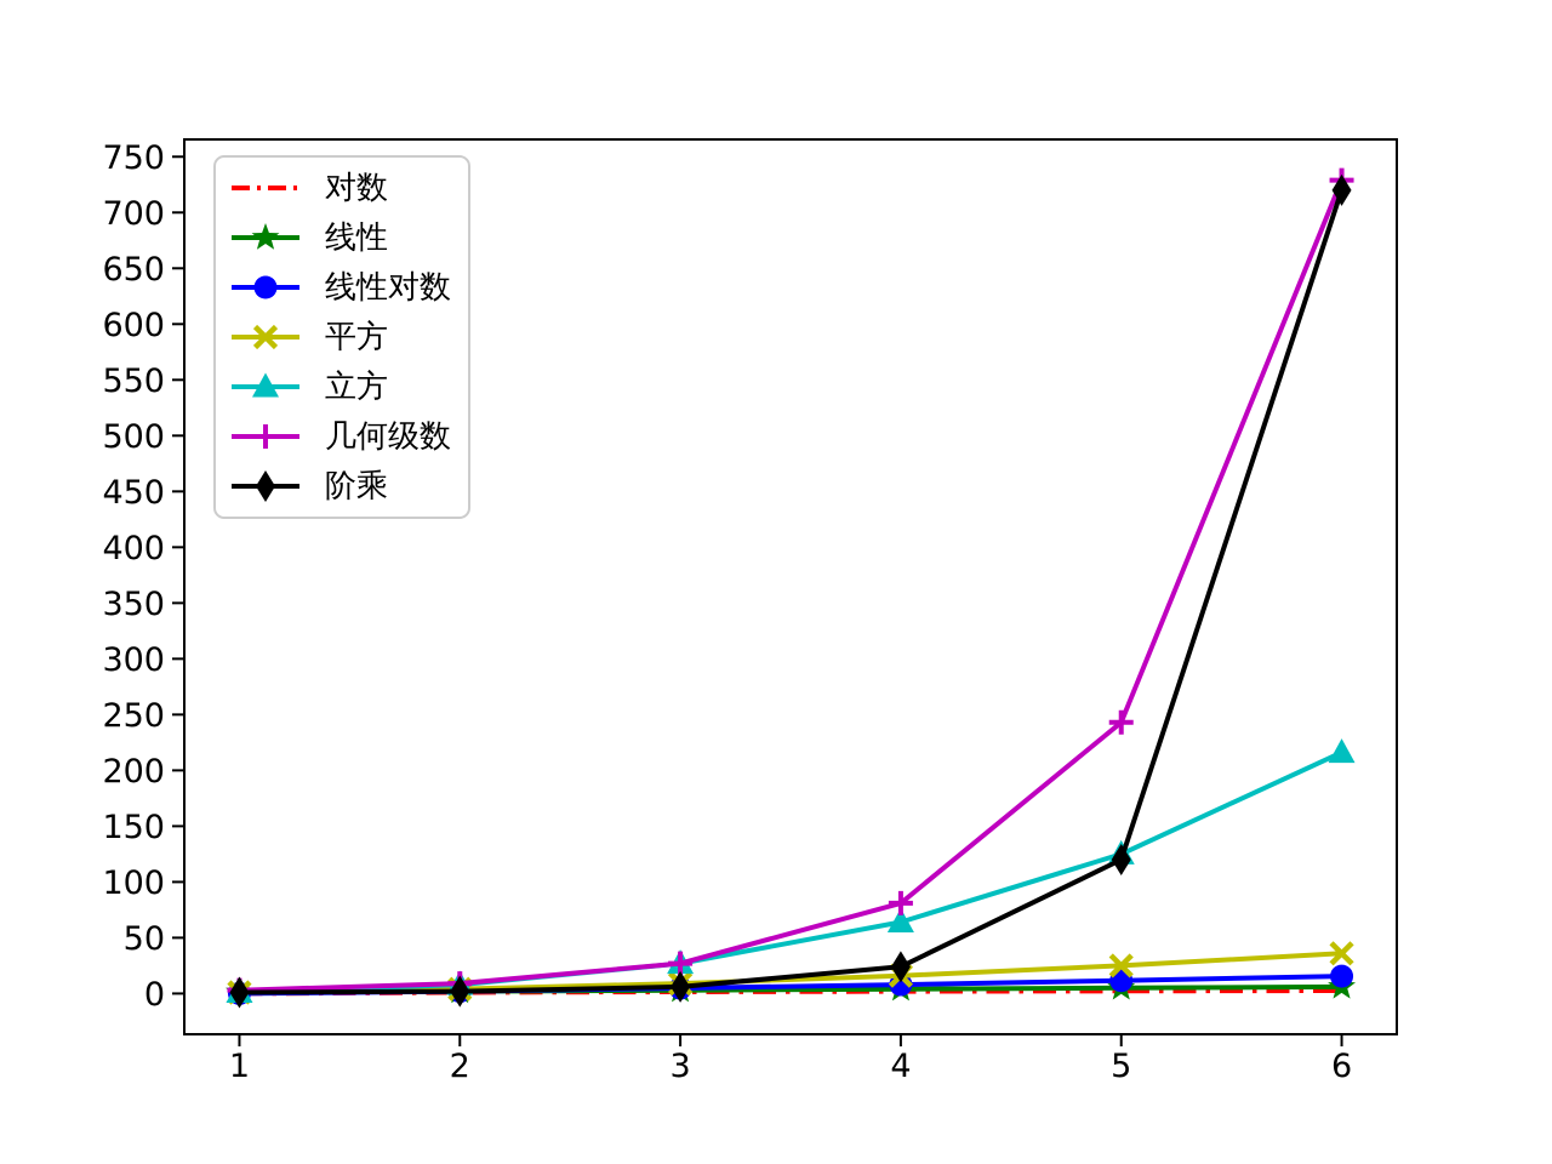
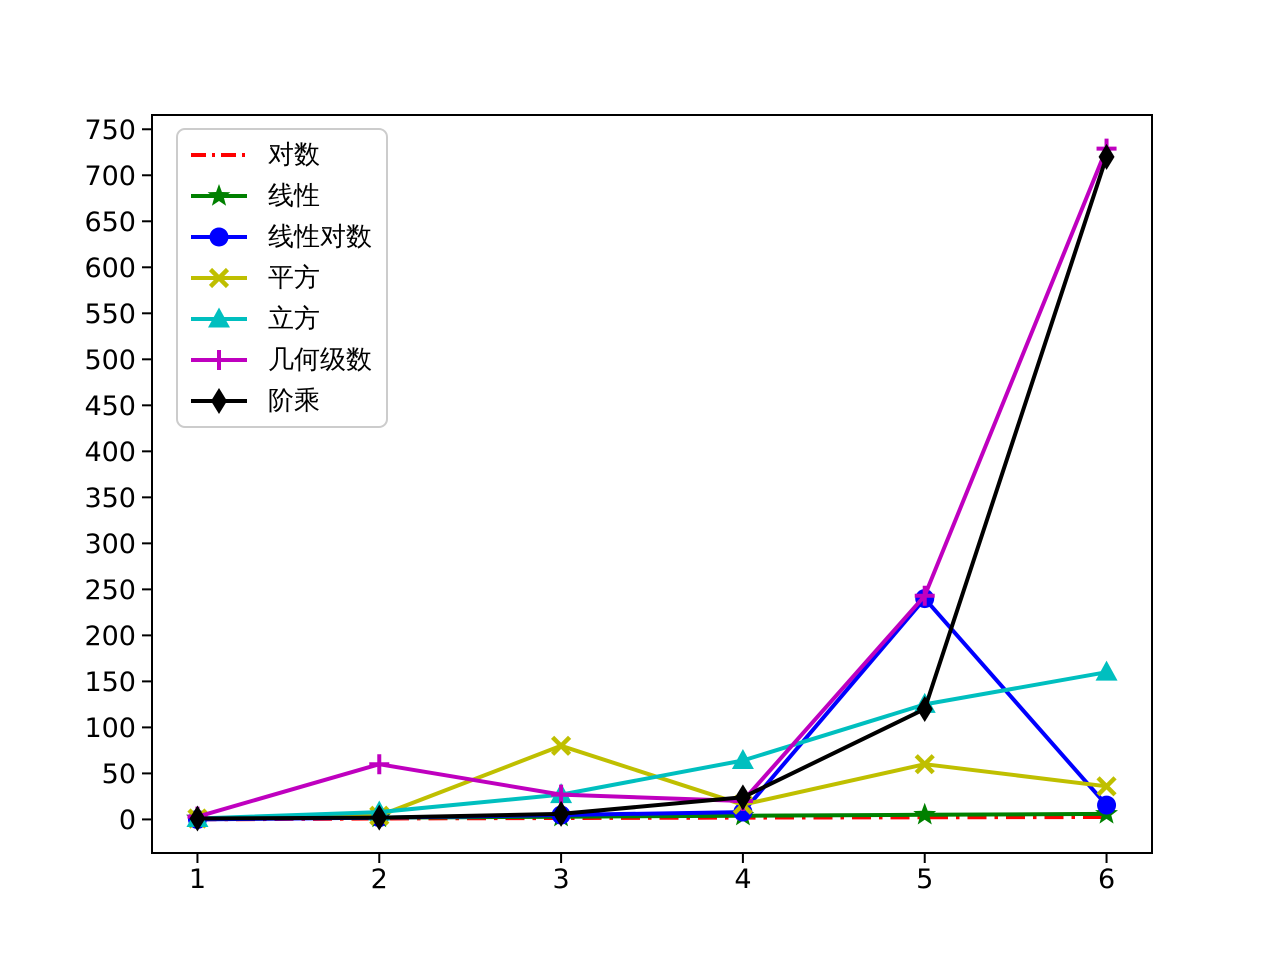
几何级数/2: 10 -> 60
平方/3: 10 -> 80
几何级数/4: 80 -> 20
线性对数/5: 10 -> 240
平方/5: 20 -> 60
立方/6: 220 -> 160
